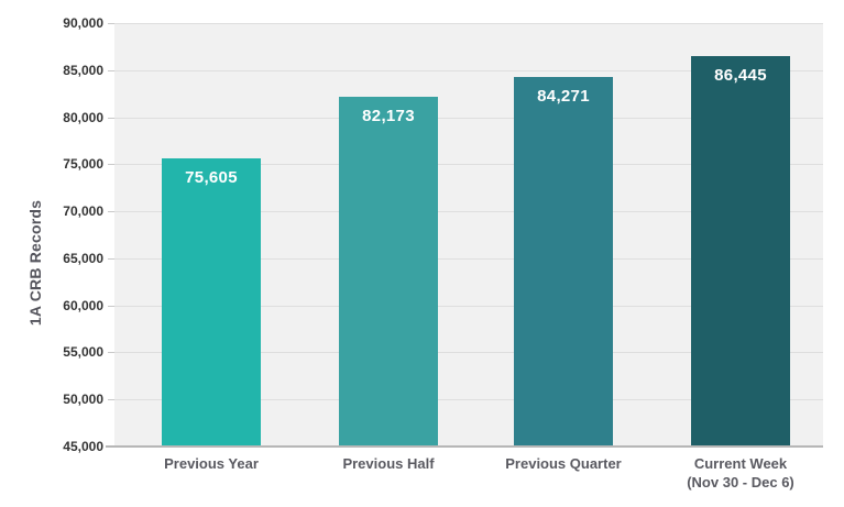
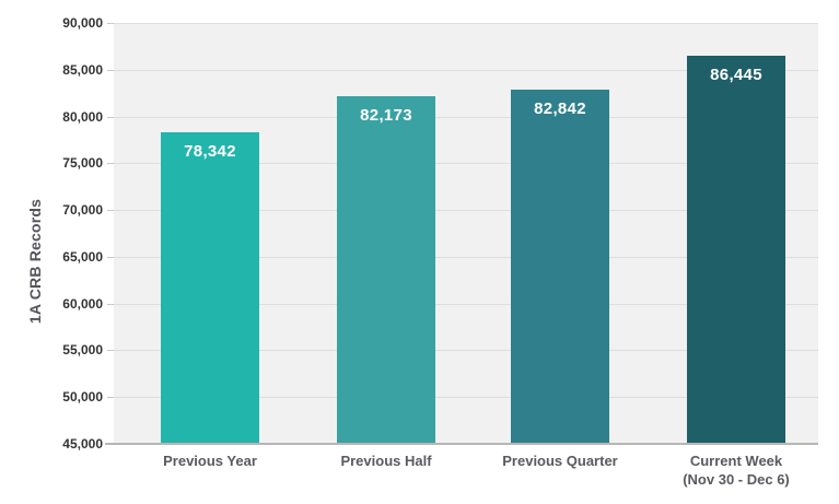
Previous Year: 75,605 -> 78,342
Previous Quarter: 84,271 -> 82,842
